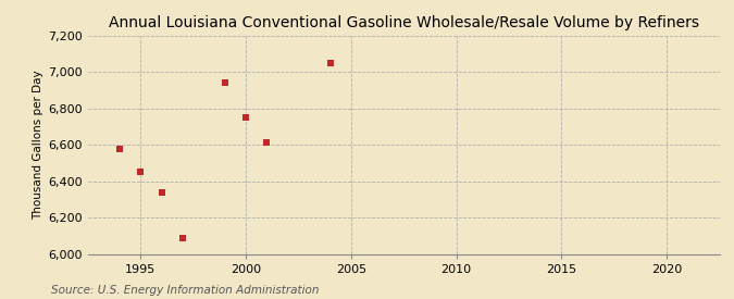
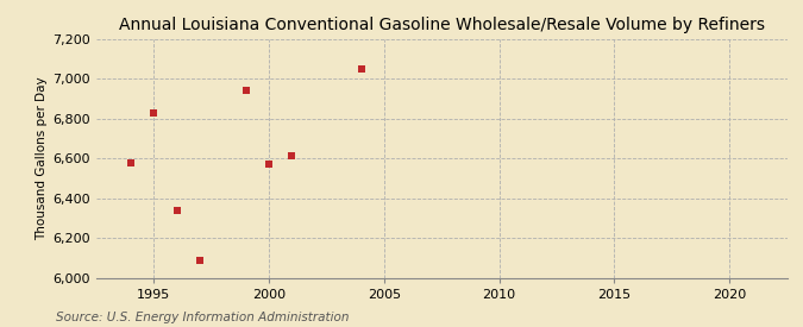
1995: 6,450 -> 6,830
2000: 6,750 -> 6,570
